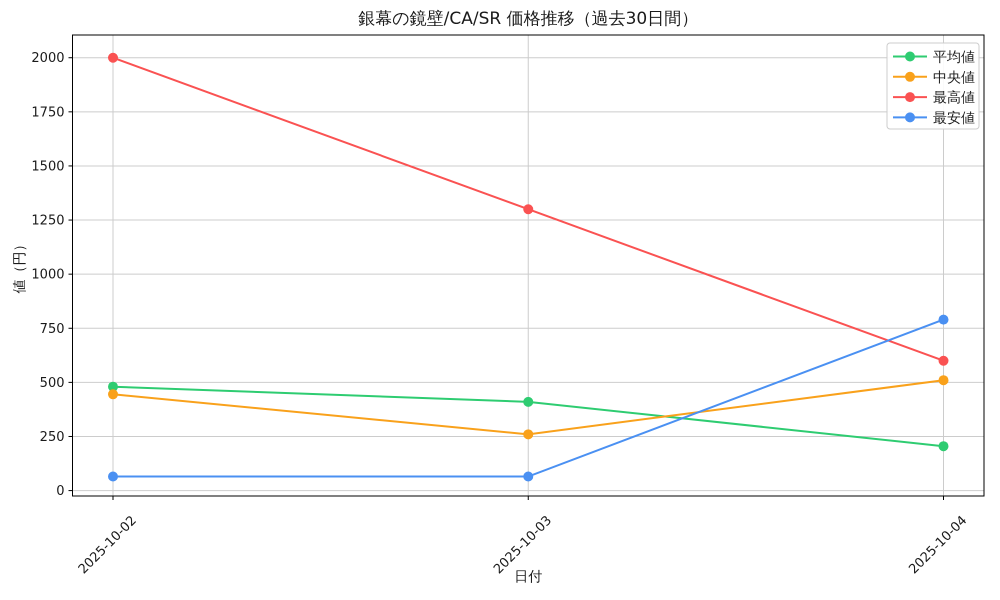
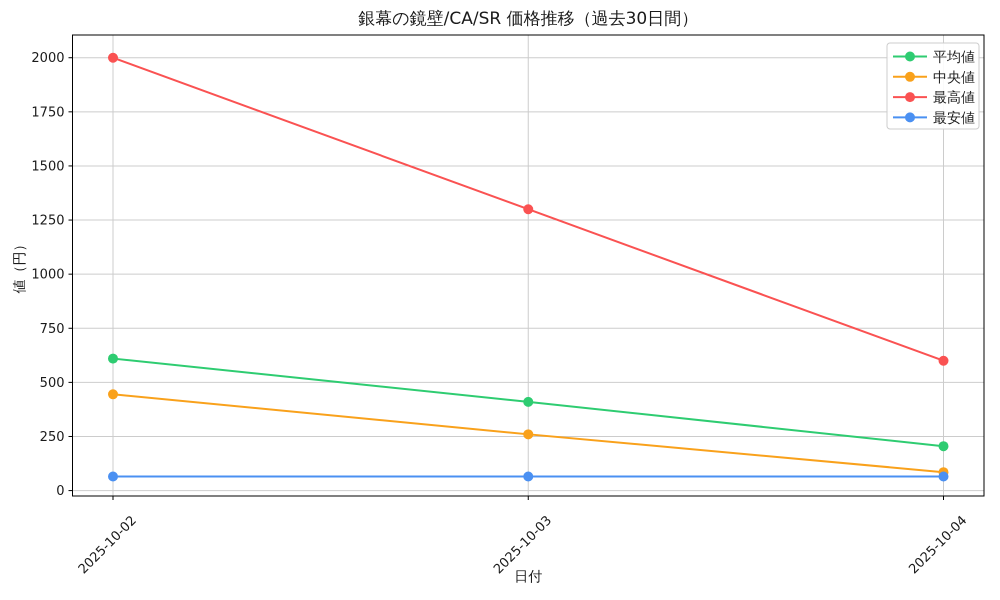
平均値/2025-10-02: 480 -> 610
中央値/2025-10-04: 510 -> 80
最安値/2025-10-04: 790 -> 60
